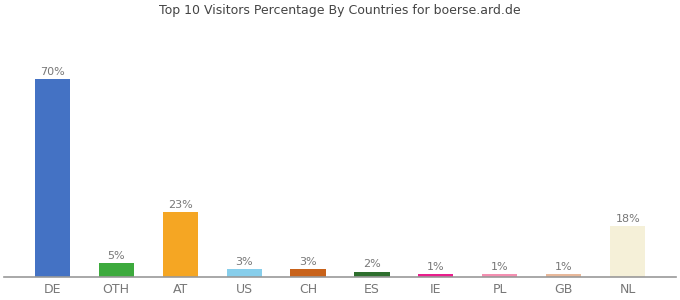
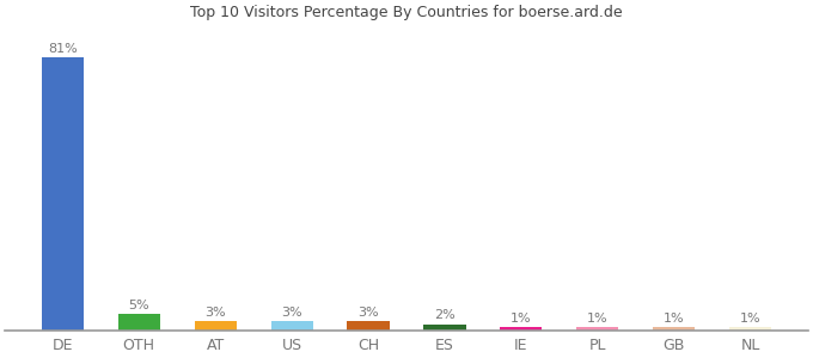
DE: 70% -> 81%
AT: 23% -> 3%
NL: 18% -> 1%
